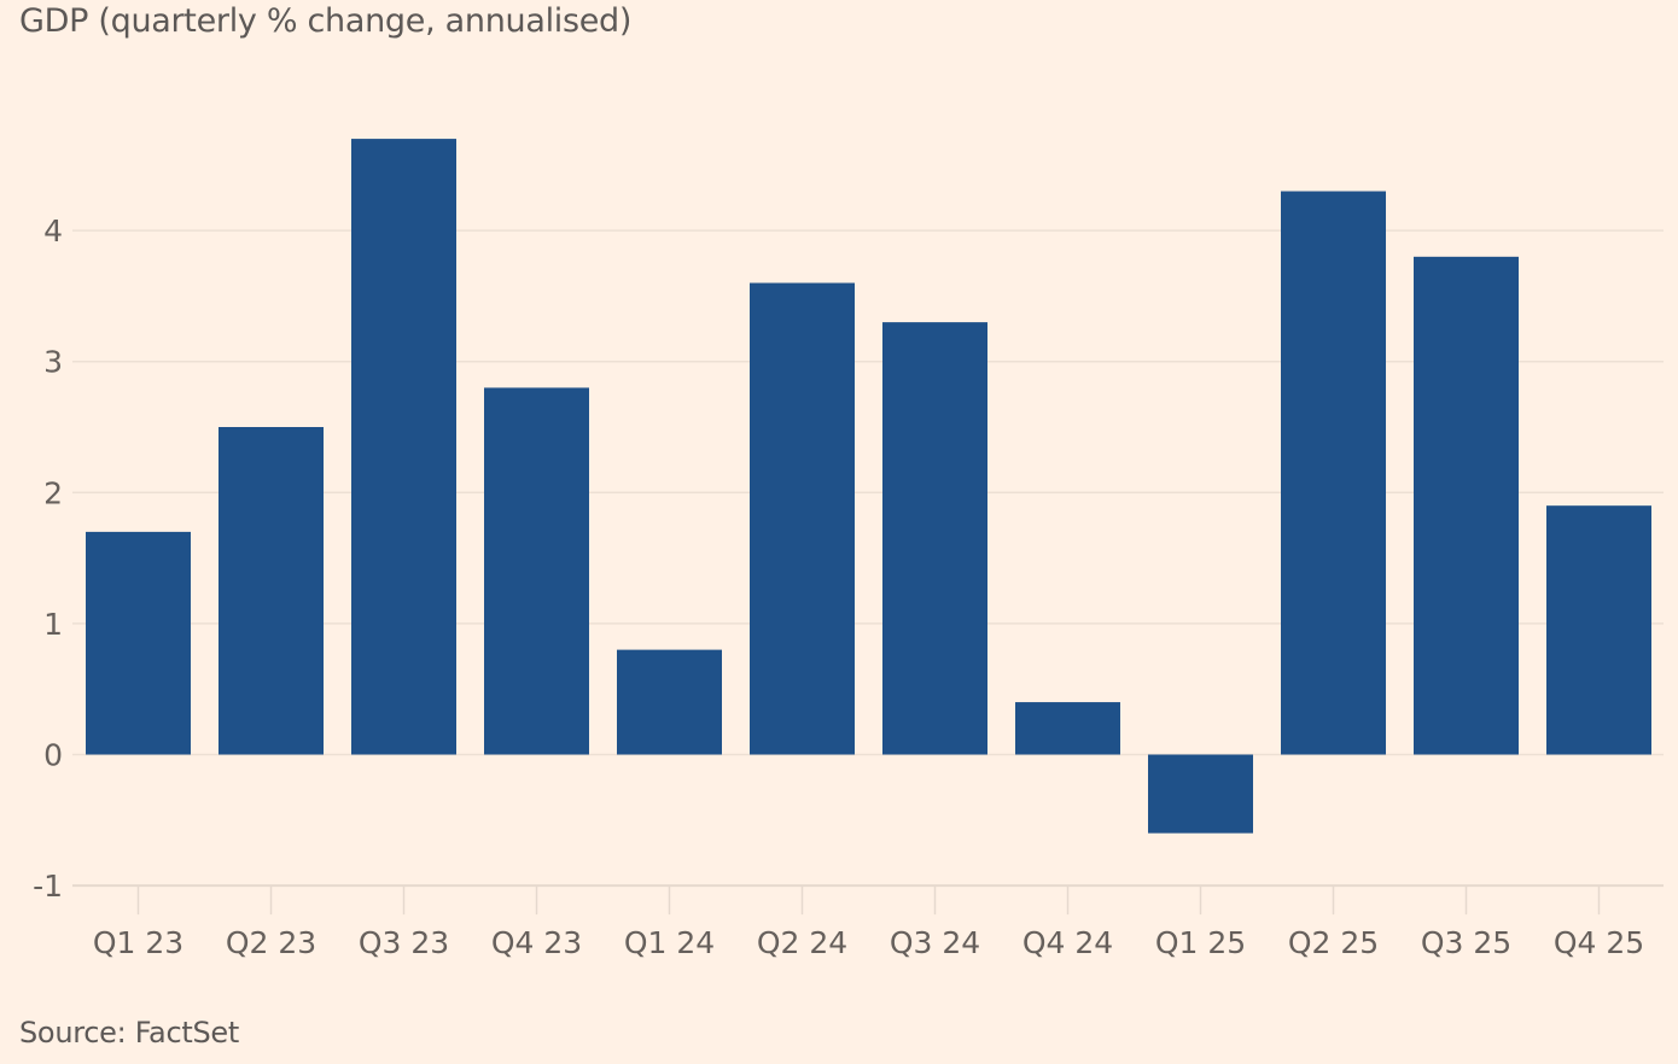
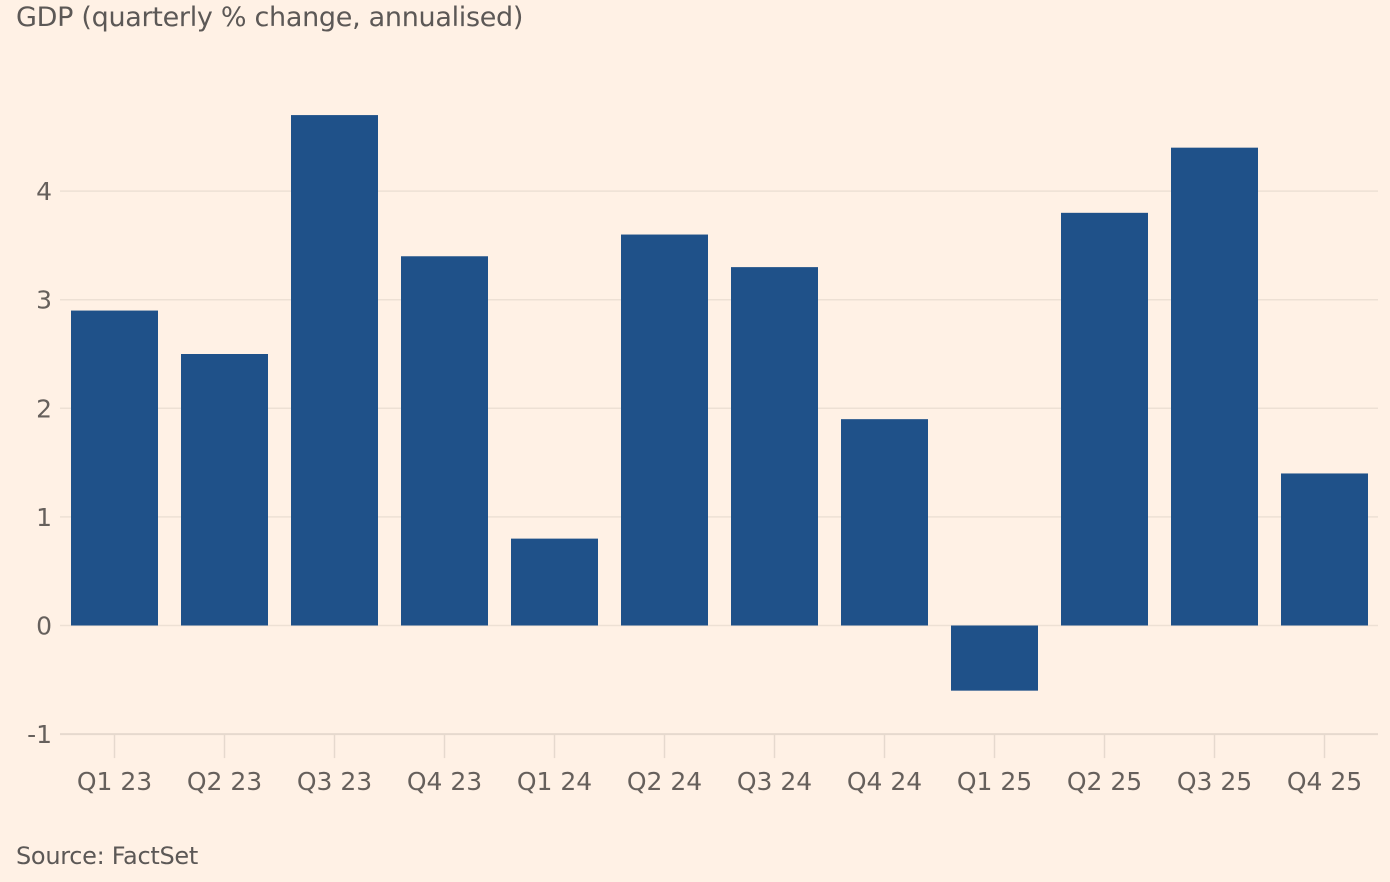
Q1 23: 1.7 -> 2.9
Q4 23: 2.8 -> 3.4
Q4 24: 0.4 -> 1.9
Q2 25: 4.3 -> 3.8
Q3 25: 3.8 -> 4.4
Q4 25: 1.9 -> 1.4
